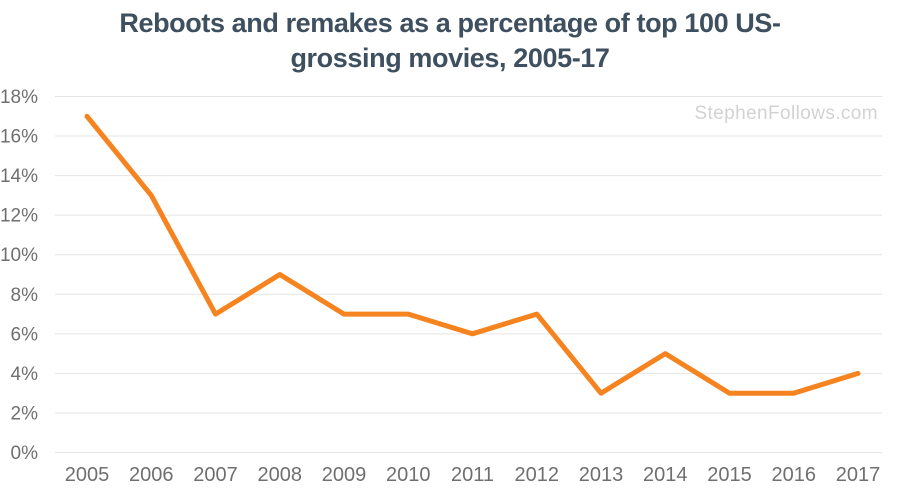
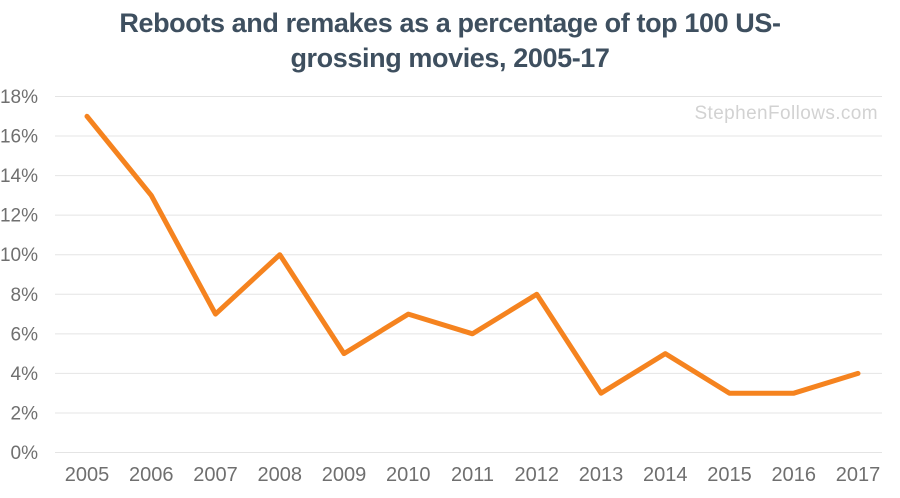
2008: 9% -> 10%
2009: 7% -> 5%
2012: 7% -> 8%
